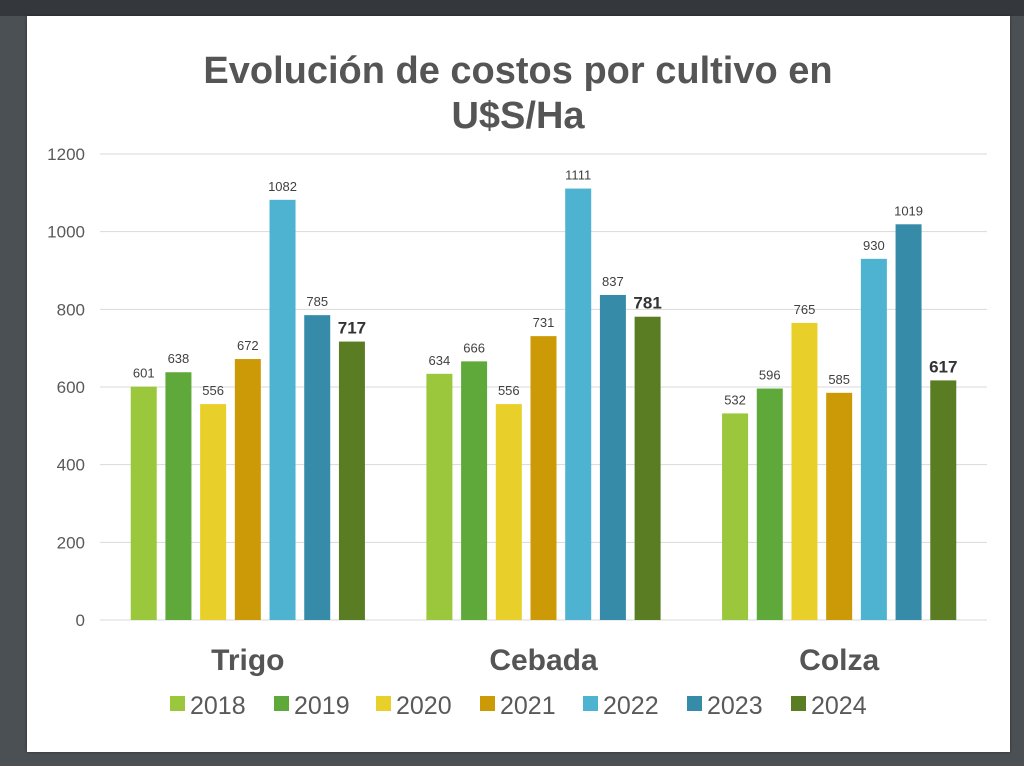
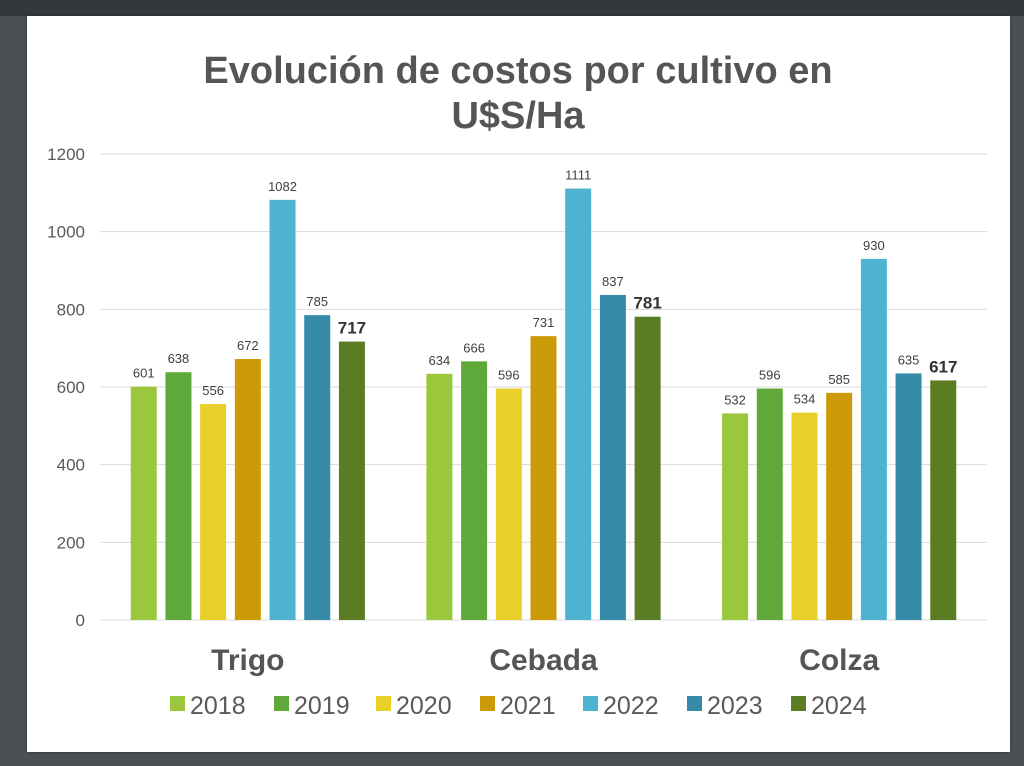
2020/Cebada: 556 -> 596
2020/Colza: 765 -> 534
2023/Colza: 1019 -> 635
